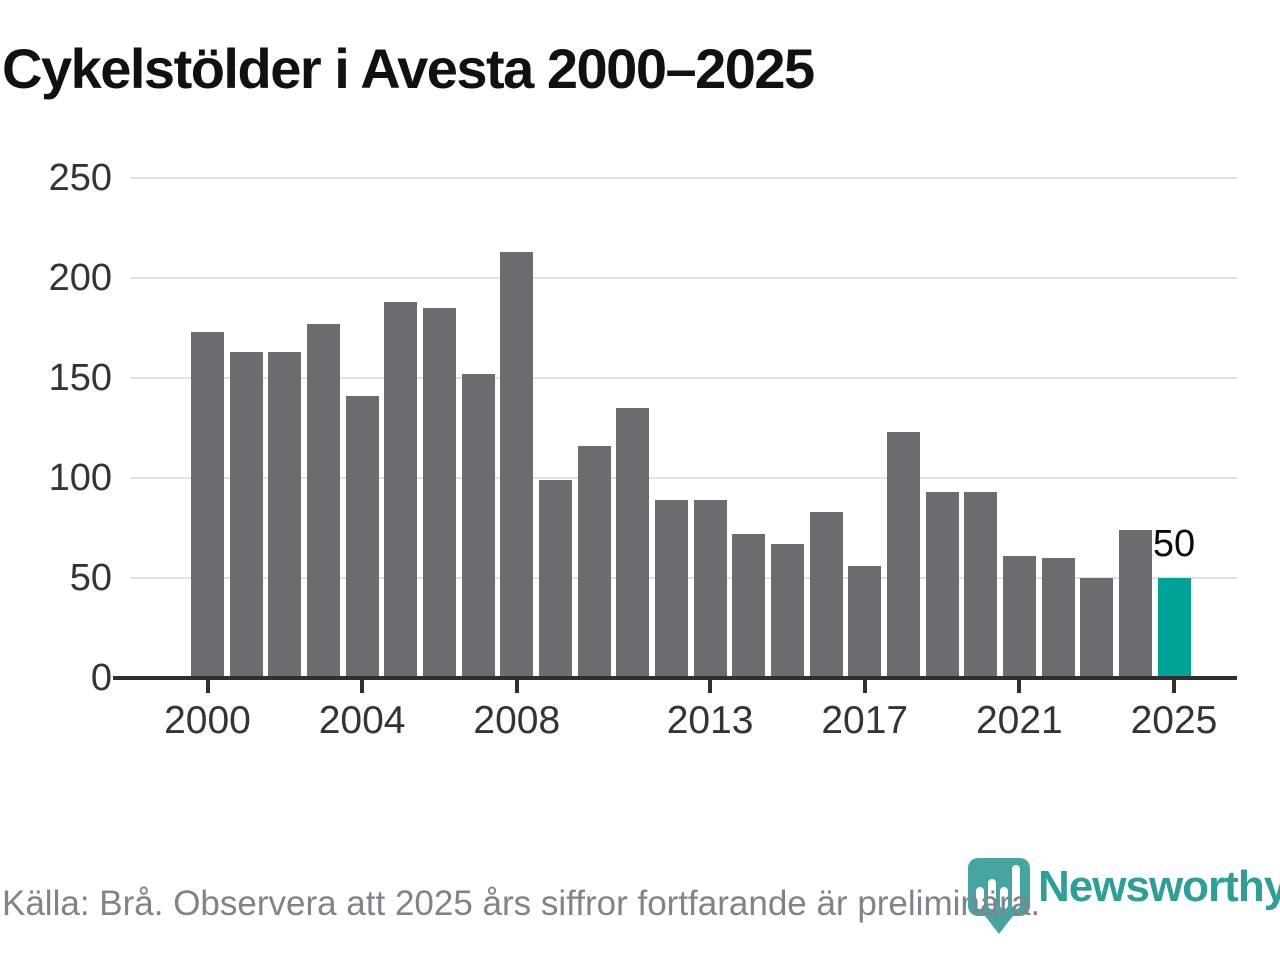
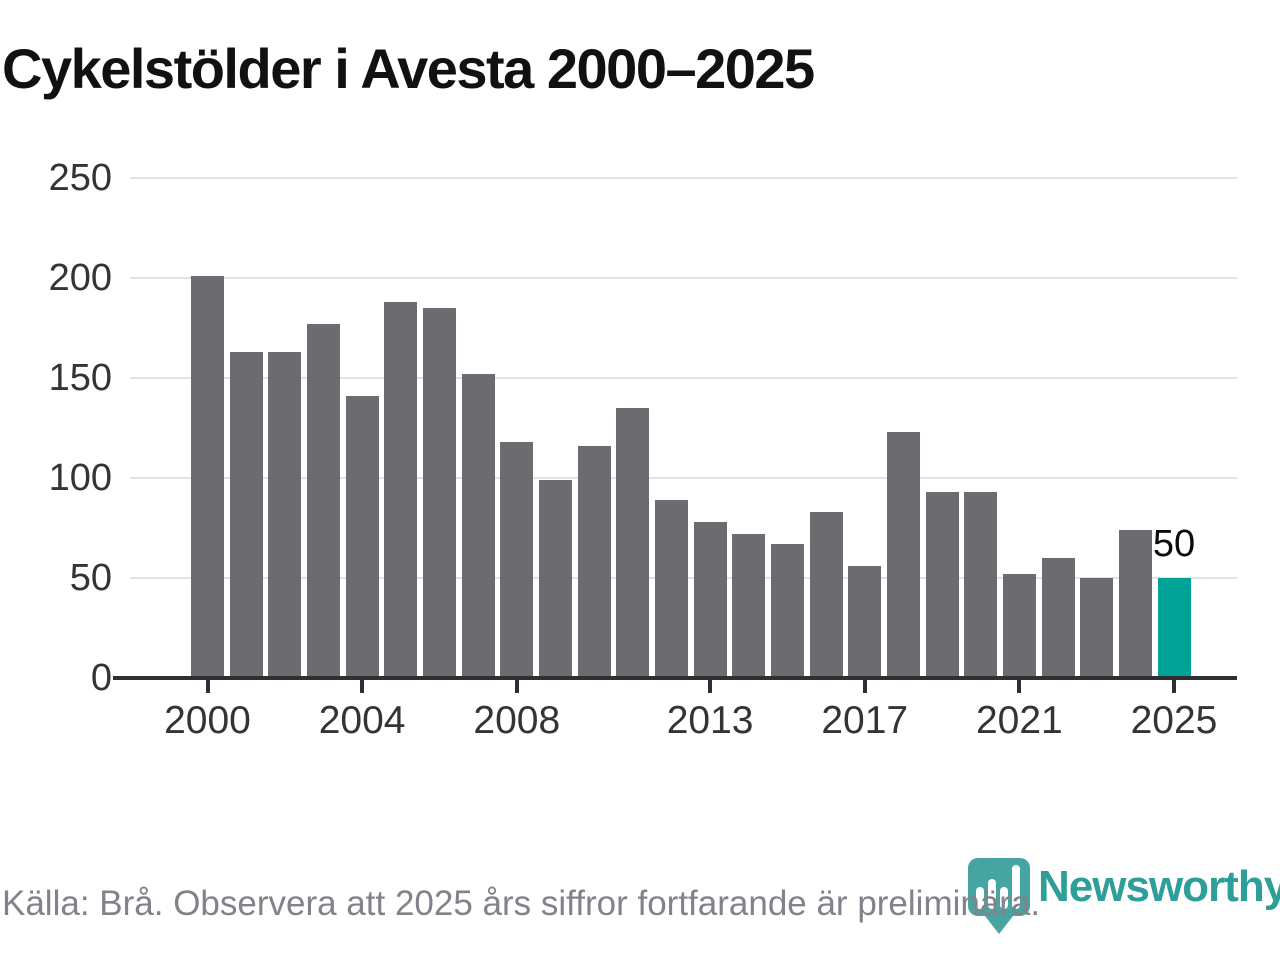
2000: 173 -> 201
2008: 213 -> 118
2013: 89 -> 78
2021: 61 -> 52
